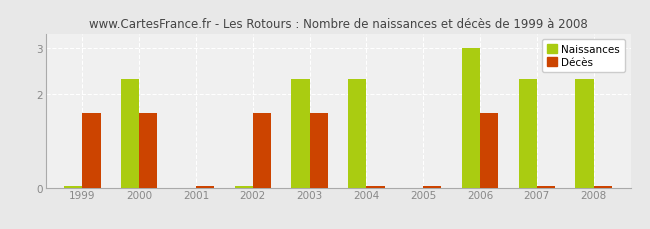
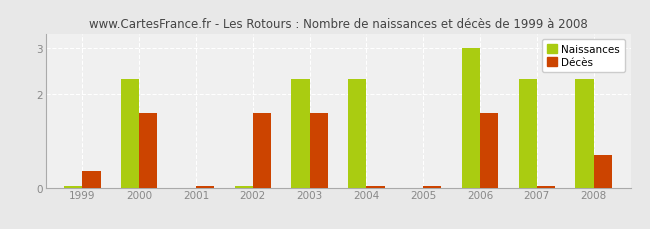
Décès/1999: 1.60 -> 0.35
Décès/2008: 0.03 -> 0.70
